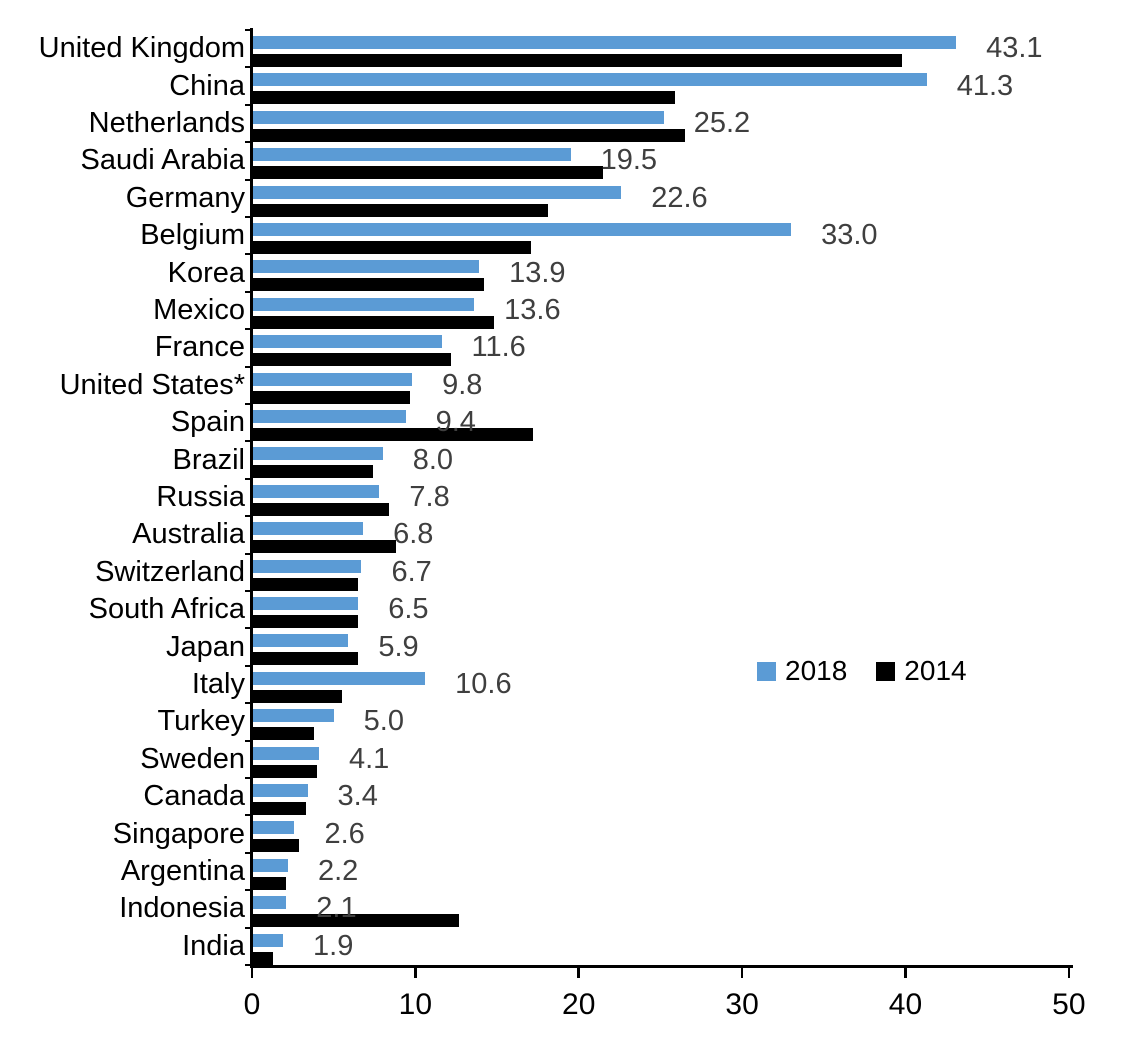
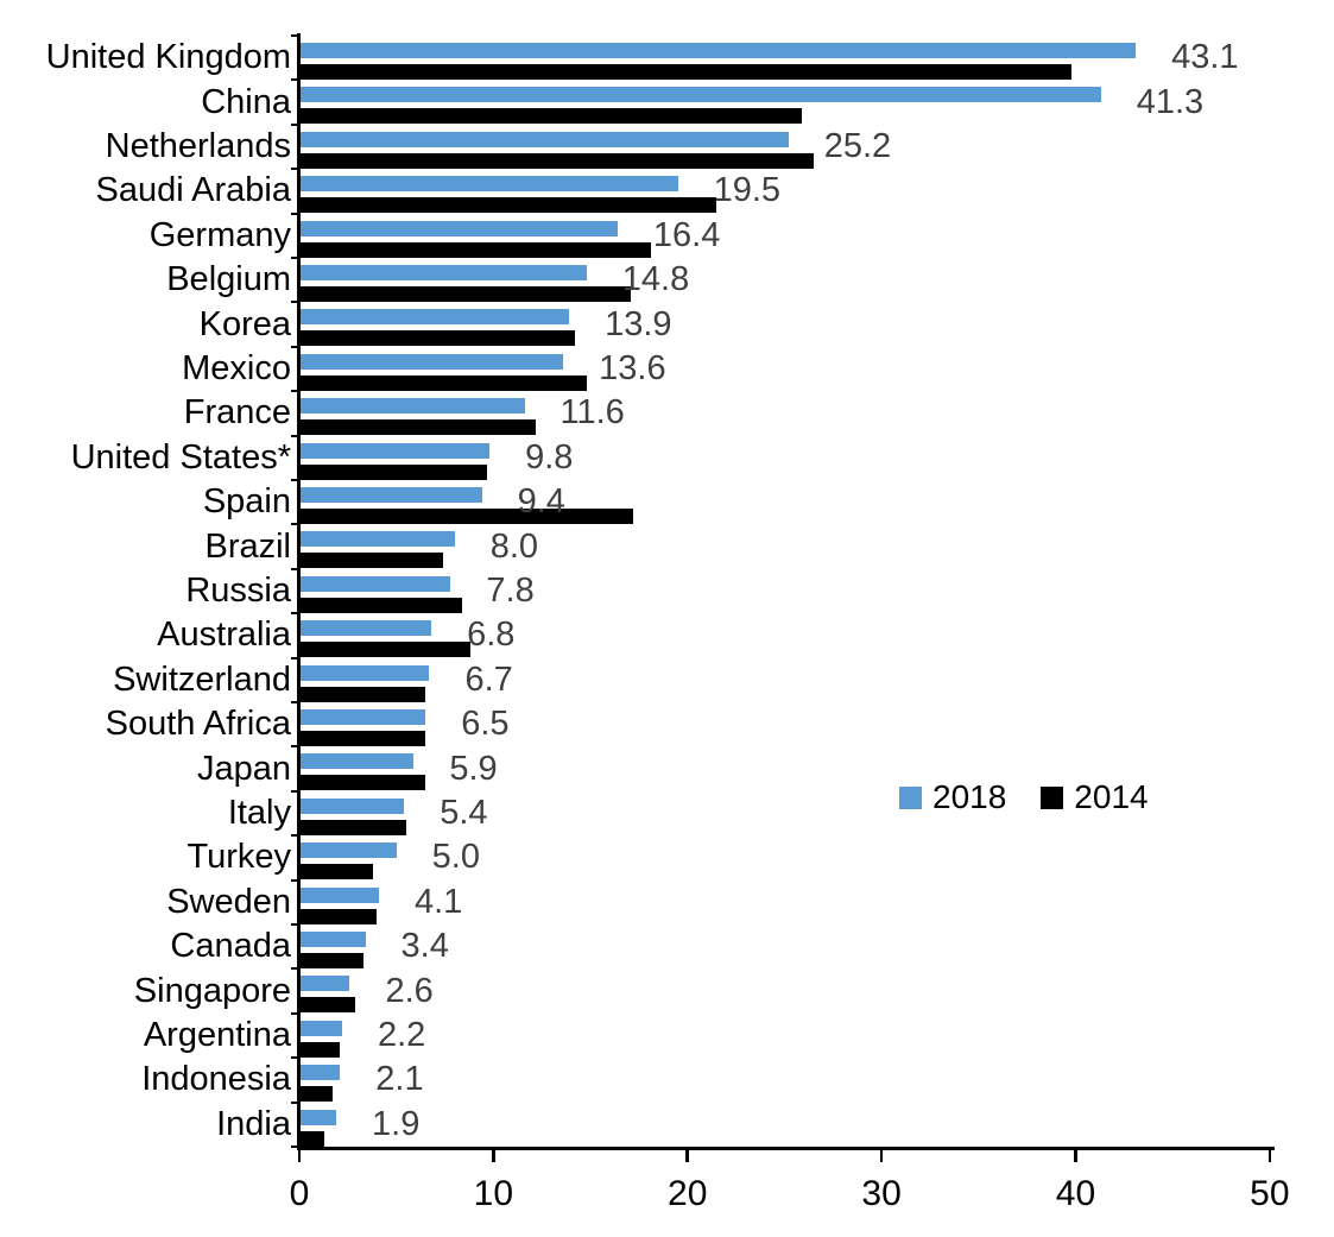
2018/Germany: 22.6 -> 16.4
2018/Belgium: 33.0 -> 14.8
2018/Italy: 10.6 -> 5.4
2014/Indonesia: 12.7 -> 1.7
